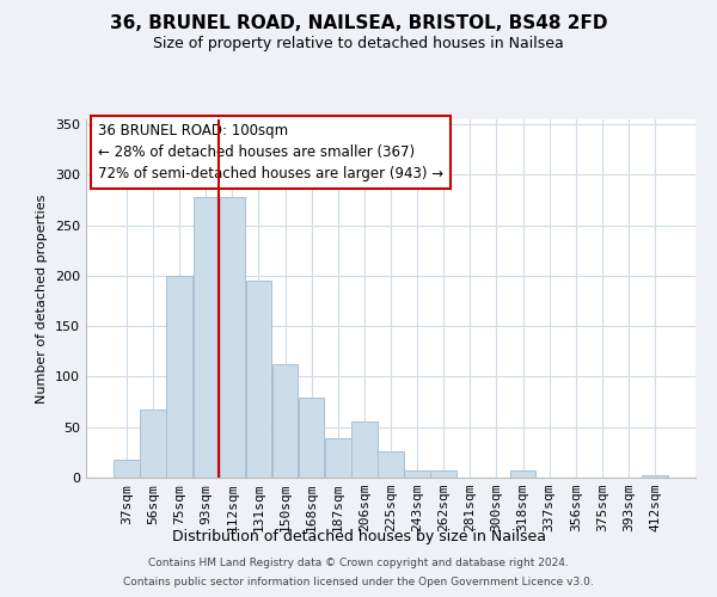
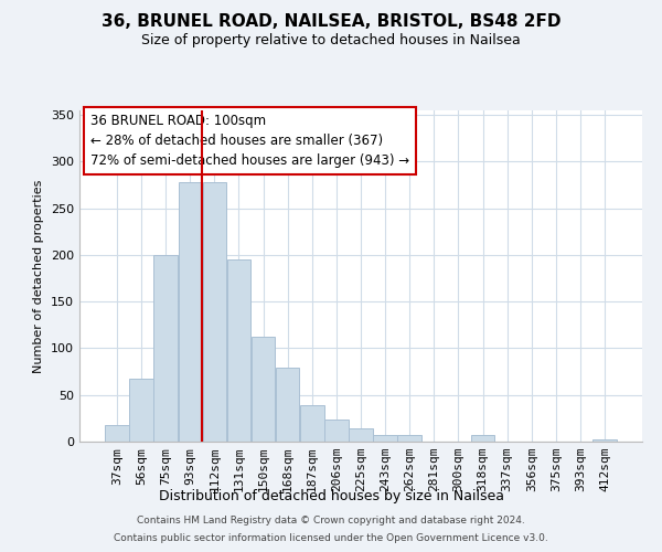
206sqm: 56 -> 24
225sqm: 26 -> 14
